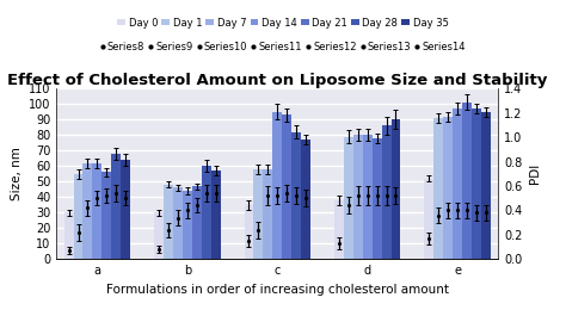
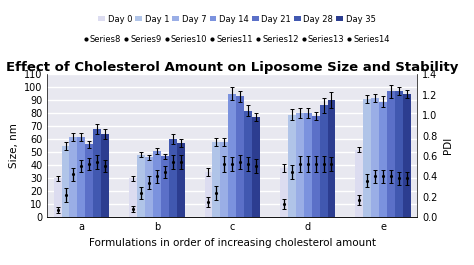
Day 14/b: 44 -> 51
Day 14/e: 97 -> 89
Day 21/e: 101 -> 97
